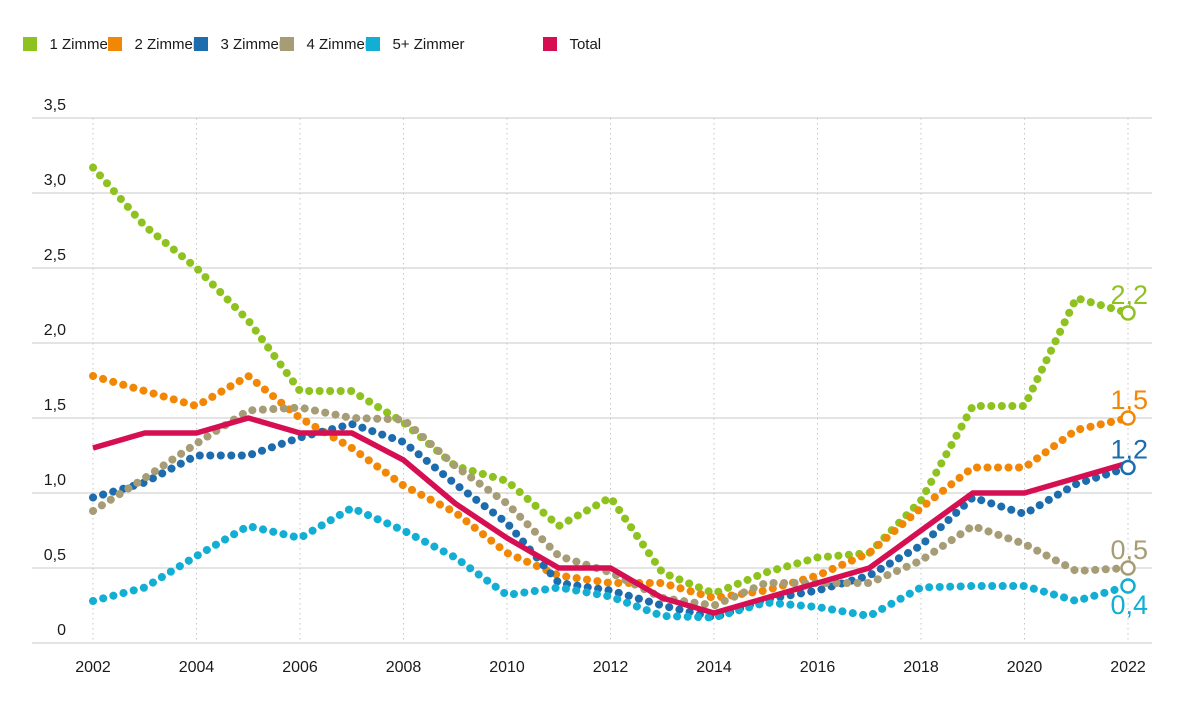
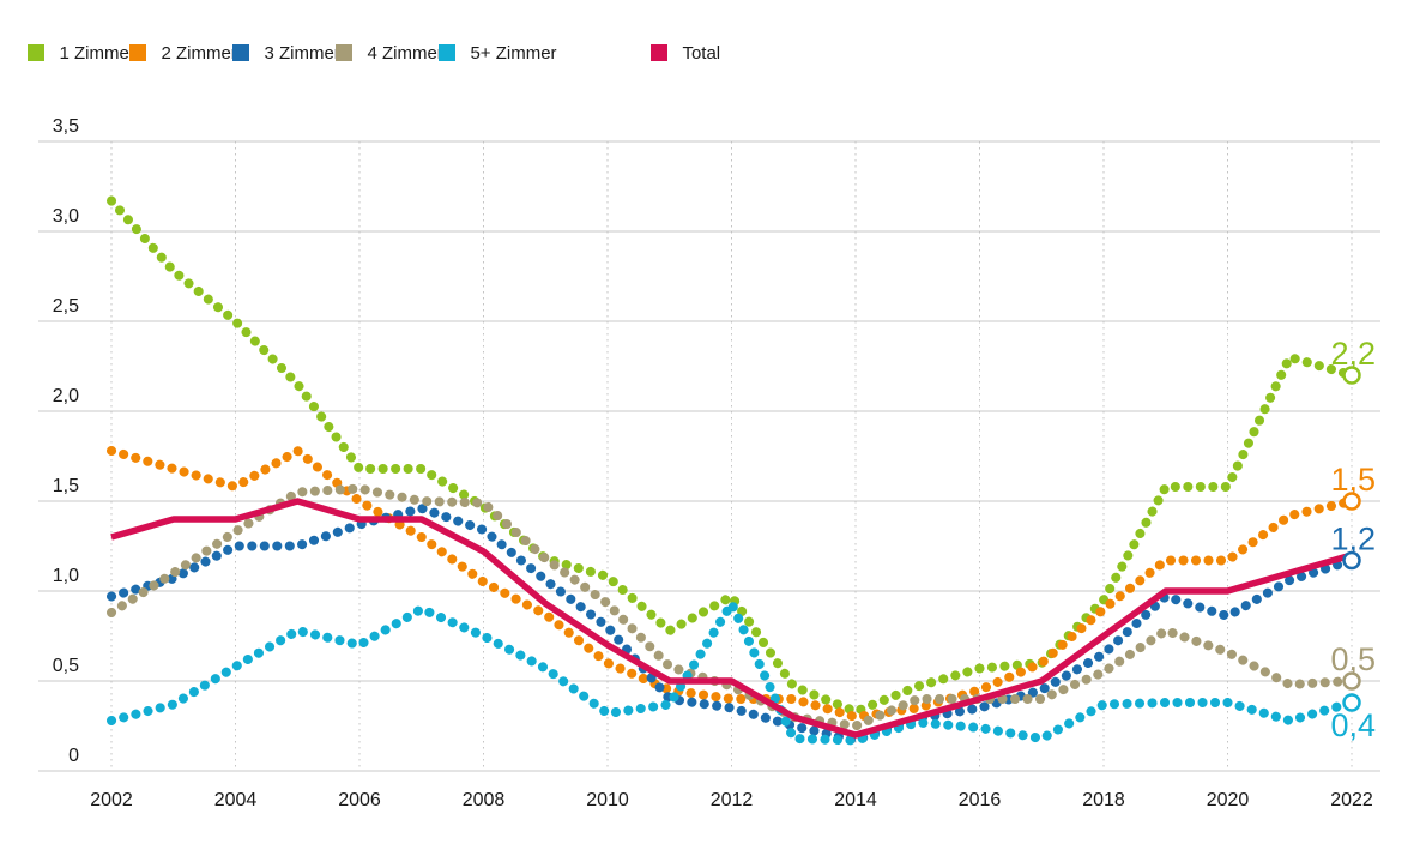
5+ Zimmer/2012: 0,31 -> 0,93
